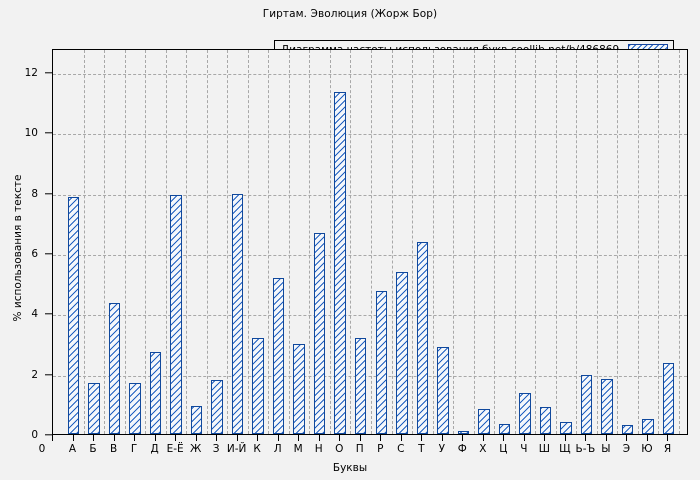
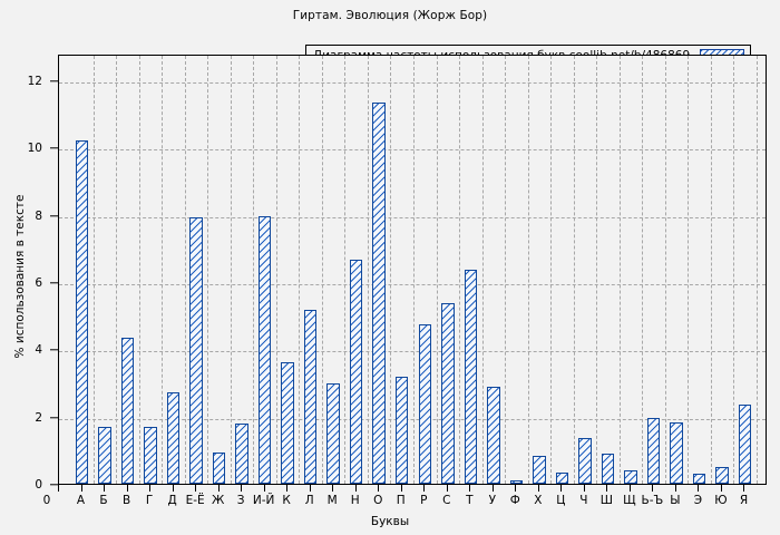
А: 7.8 -> 10.2
К: 3.2 -> 3.6
